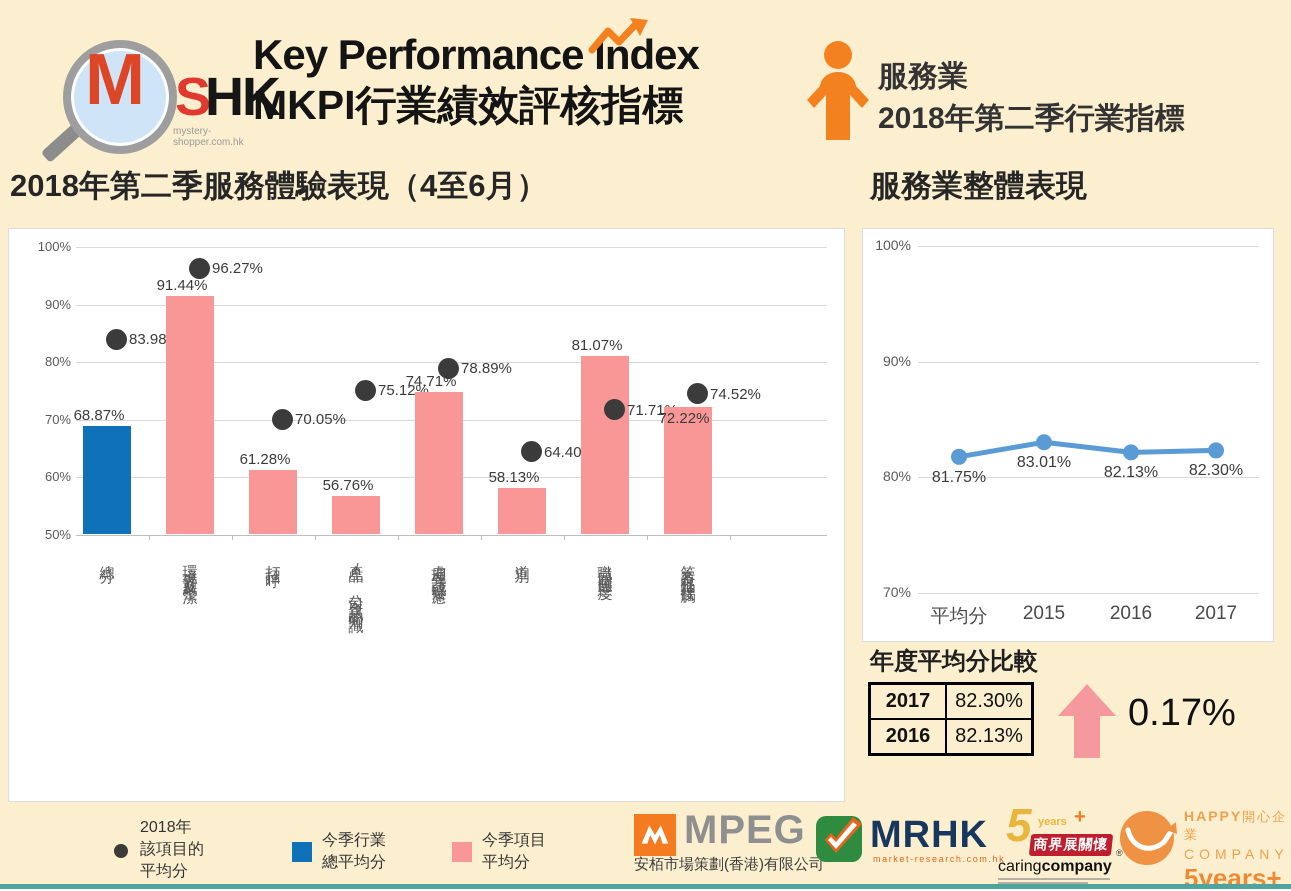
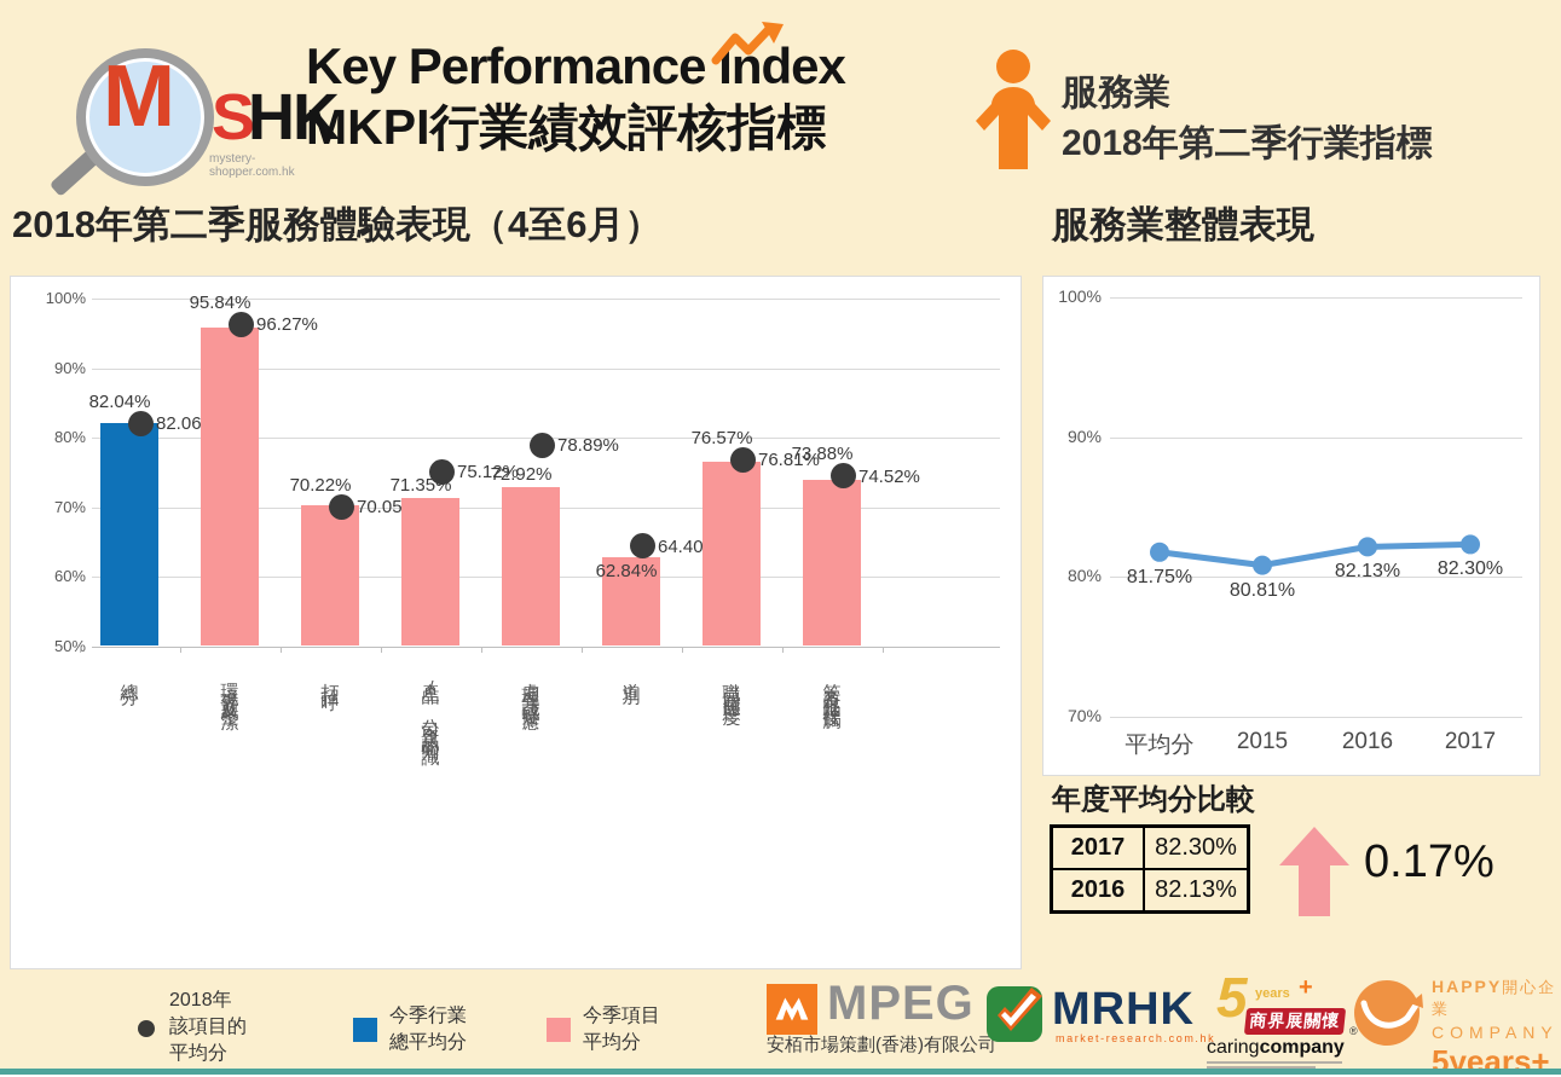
2018年第二季服務體驗表現（4至6月）/今季項目平均分/總分: 68.87% -> 82.04%
2018年第二季服務體驗表現（4至6月）/2018年該項目的平均分/總分: 83.98% -> 82.06%
2018年第二季服務體驗表現（4至6月）/今季項目平均分/環境舒適及整潔: 91.44% -> 95.84%
2018年第二季服務體驗表現（4至6月）/今季項目平均分/打招呼: 61.28% -> 70.22%
2018年第二季服務體驗表現（4至6月）/今季項目平均分/產品/公司資訊的知識: 56.76% -> 71.35%
2018年第二季服務體驗表現（4至6月）/今季項目平均分/處理異議或疑慮: 74.71% -> 72.92%
2018年第二季服務體驗表現（4至6月）/今季項目平均分/道別: 58.13% -> 62.84%
2018年第二季服務體驗表現（4至6月）/今季項目平均分/職員回應態度: 81.07% -> 76.57%
2018年第二季服務體驗表現（4至6月）/2018年該項目的平均分/職員回應態度: 71.71% -> 76.81%
2018年第二季服務體驗表現（4至6月）/今季項目平均分/笑容及眼神接觸: 72.22% -> 73.88%
服務業整體表現/2015: 83.01% -> 80.81%
